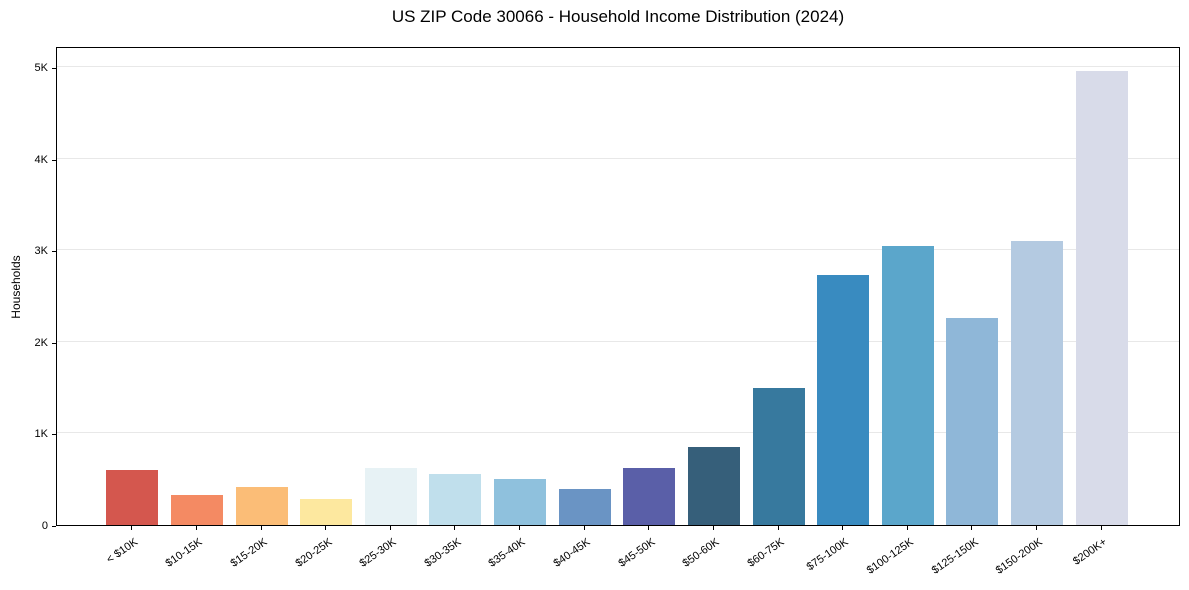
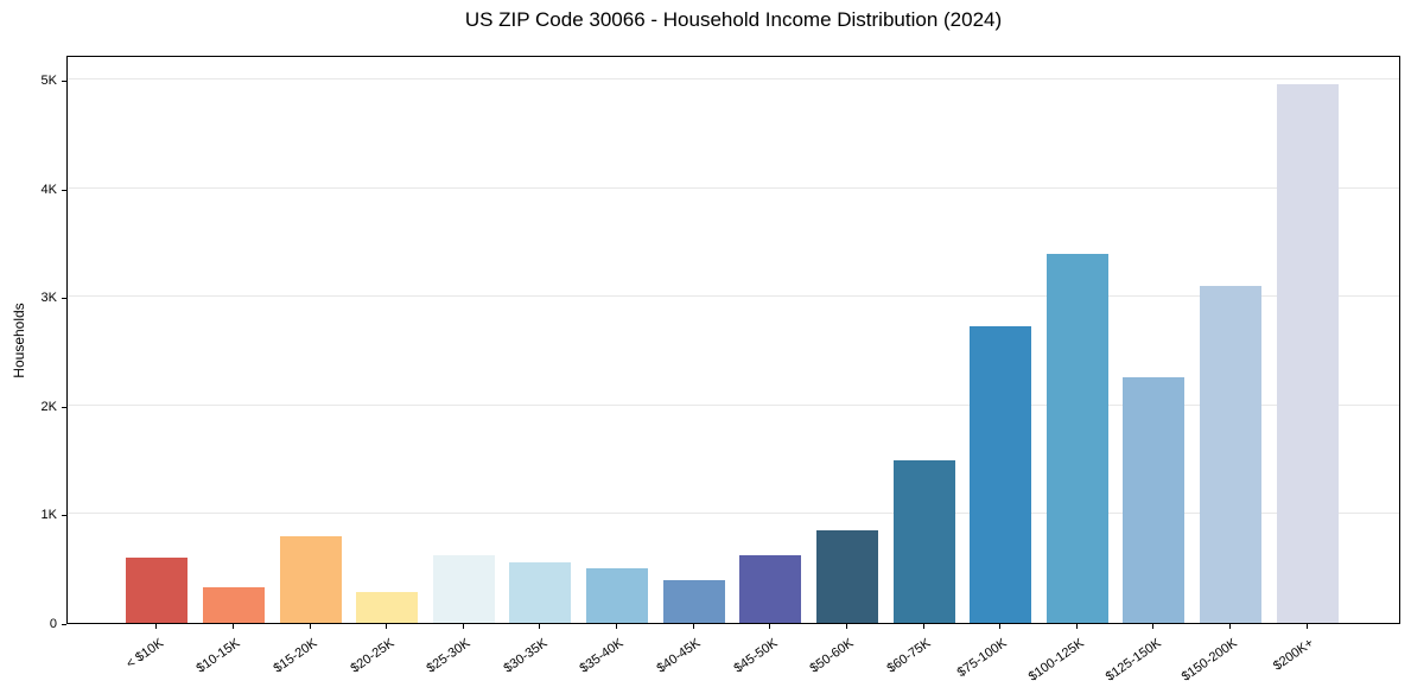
$15-20K: 0.4K -> 0.8K
$100-125K: 3.0K -> 3.4K
